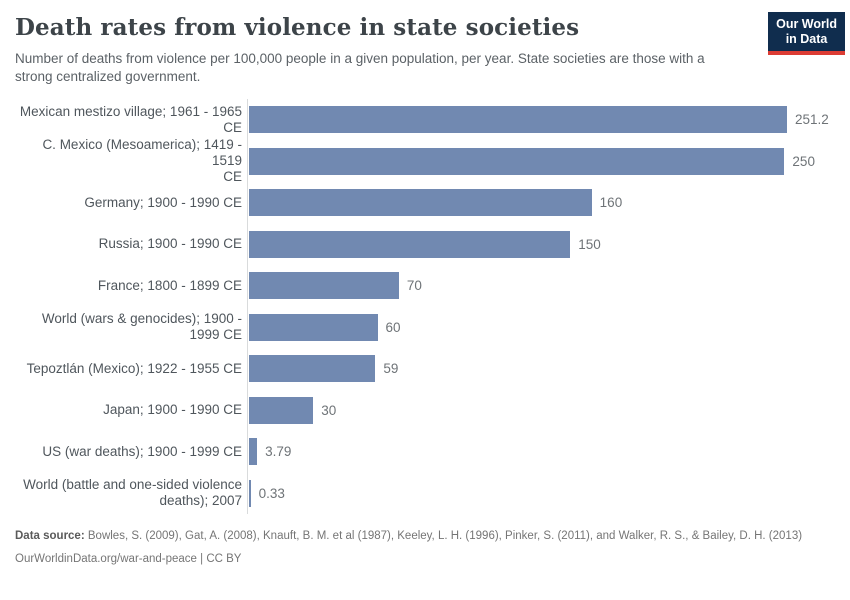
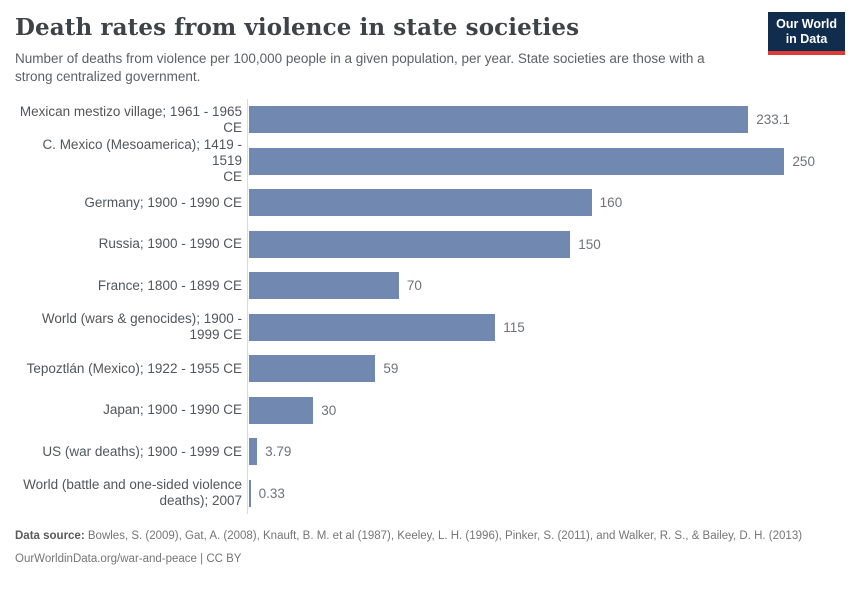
Mexican mestizo village; 1961 - 1965 CE: 251.2 -> 233.1
World (wars & genocides); 1900 - 1999 CE: 60 -> 115
